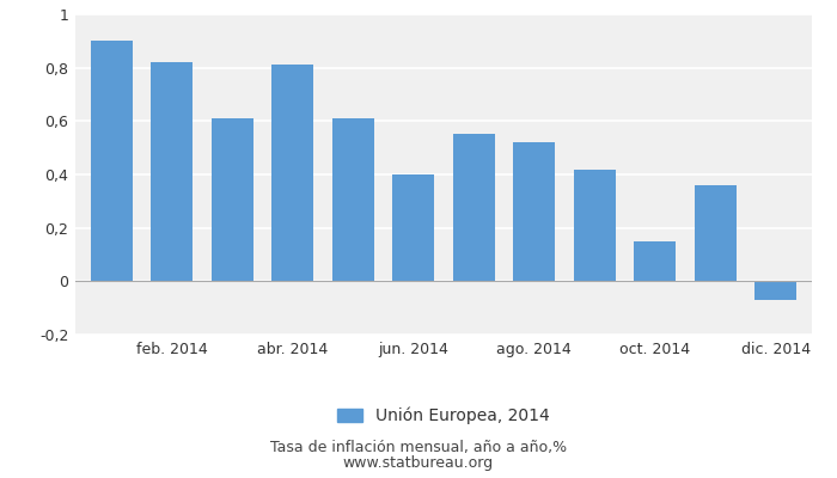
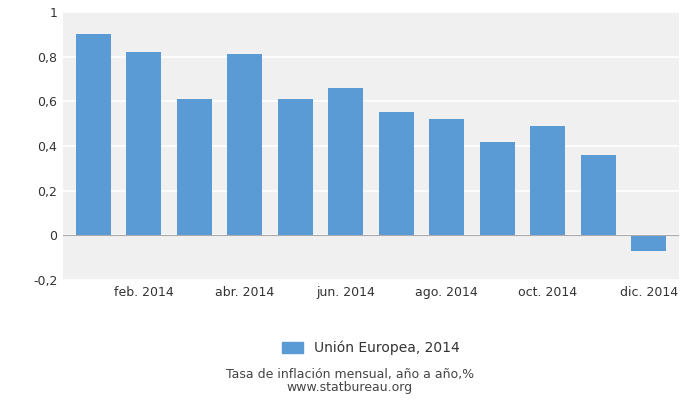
jun. 2014: 0,40 -> 0,66
oct. 2014: 0,15 -> 0,49
